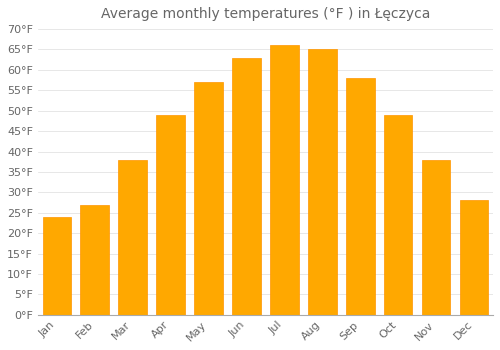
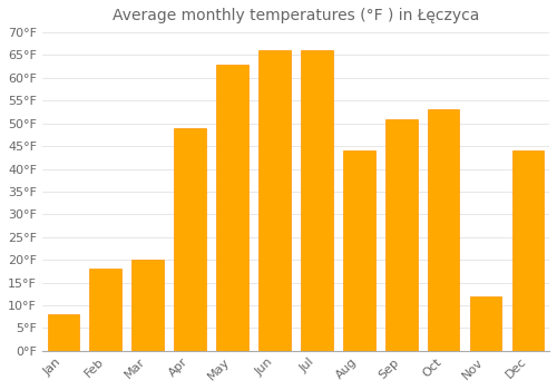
Jan: 24°F -> 8°F
Feb: 27°F -> 18°F
Mar: 38°F -> 20°F
May: 57°F -> 63°F
Jun: 63°F -> 66°F
Aug: 65°F -> 44°F
Sep: 58°F -> 51°F
Oct: 49°F -> 53°F
Nov: 38°F -> 12°F
Dec: 28°F -> 44°F
